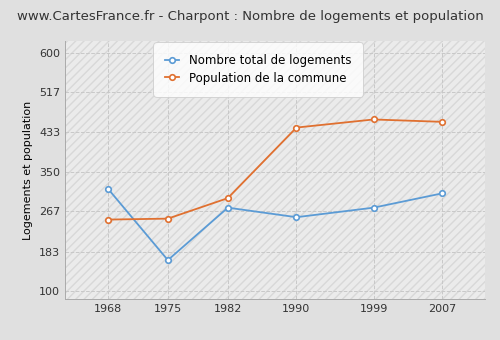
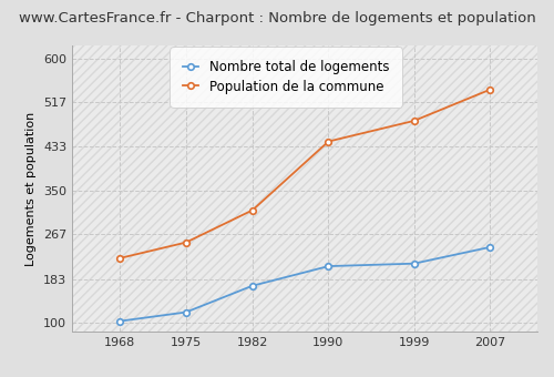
Nombre total de logements/1968: 315 -> 103
Population de la commune/1968: 250 -> 222
Nombre total de logements/1975: 165 -> 120
Nombre total de logements/1982: 275 -> 170
Population de la commune/1982: 295 -> 313
Nombre total de logements/1990: 255 -> 207
Nombre total de logements/1999: 275 -> 212
Population de la commune/1999: 460 -> 482
Nombre total de logements/2007: 305 -> 243
Population de la commune/2007: 455 -> 541
